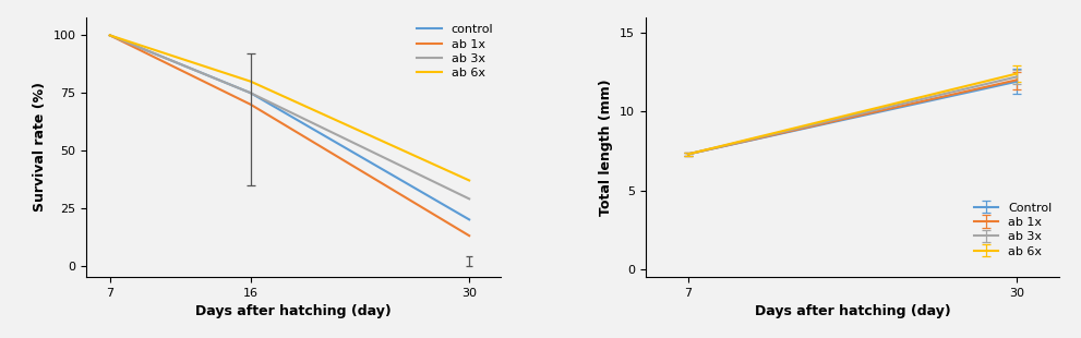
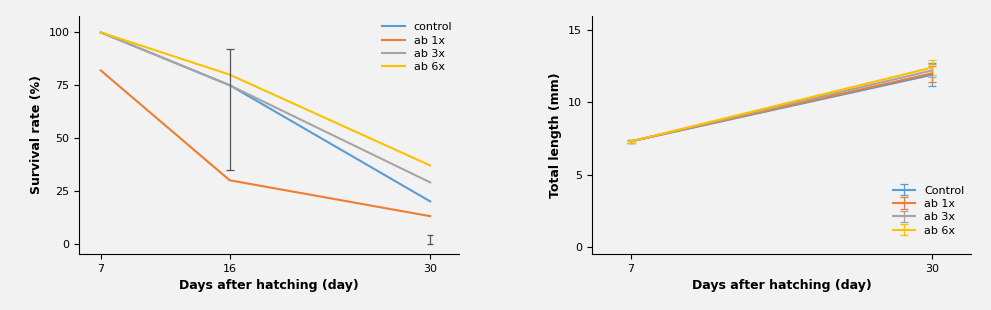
ab 1x/7: 100 -> 82
ab 1x/16: 70 -> 30
